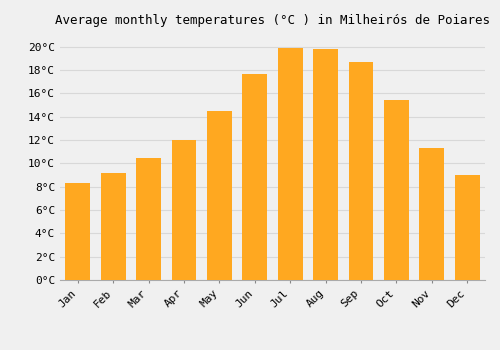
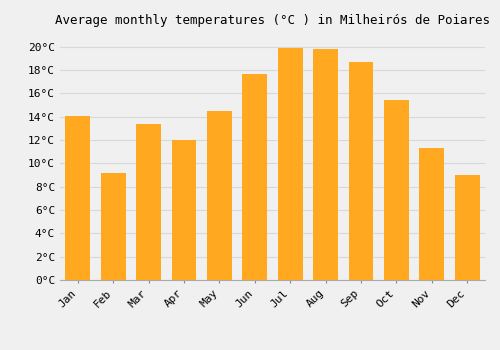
Jan: 8.3°C -> 14.1°C
Mar: 10.5°C -> 13.4°C
